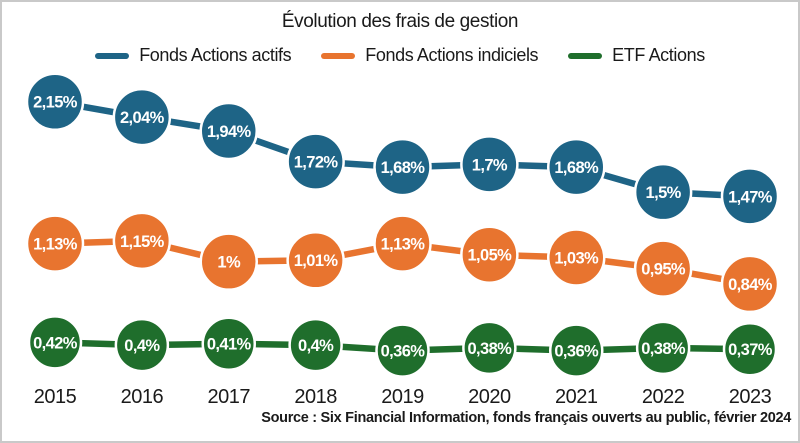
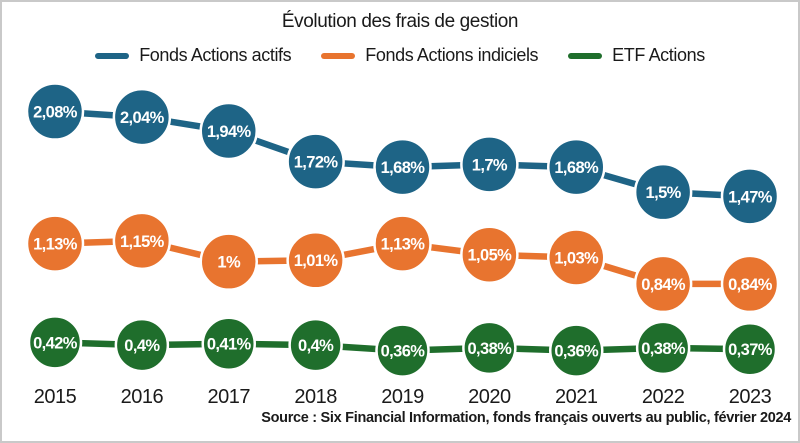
Fonds Actions actifs/2015: 2,15% -> 2,08%
Fonds Actions indiciels/2022: 0,95% -> 0,84%
